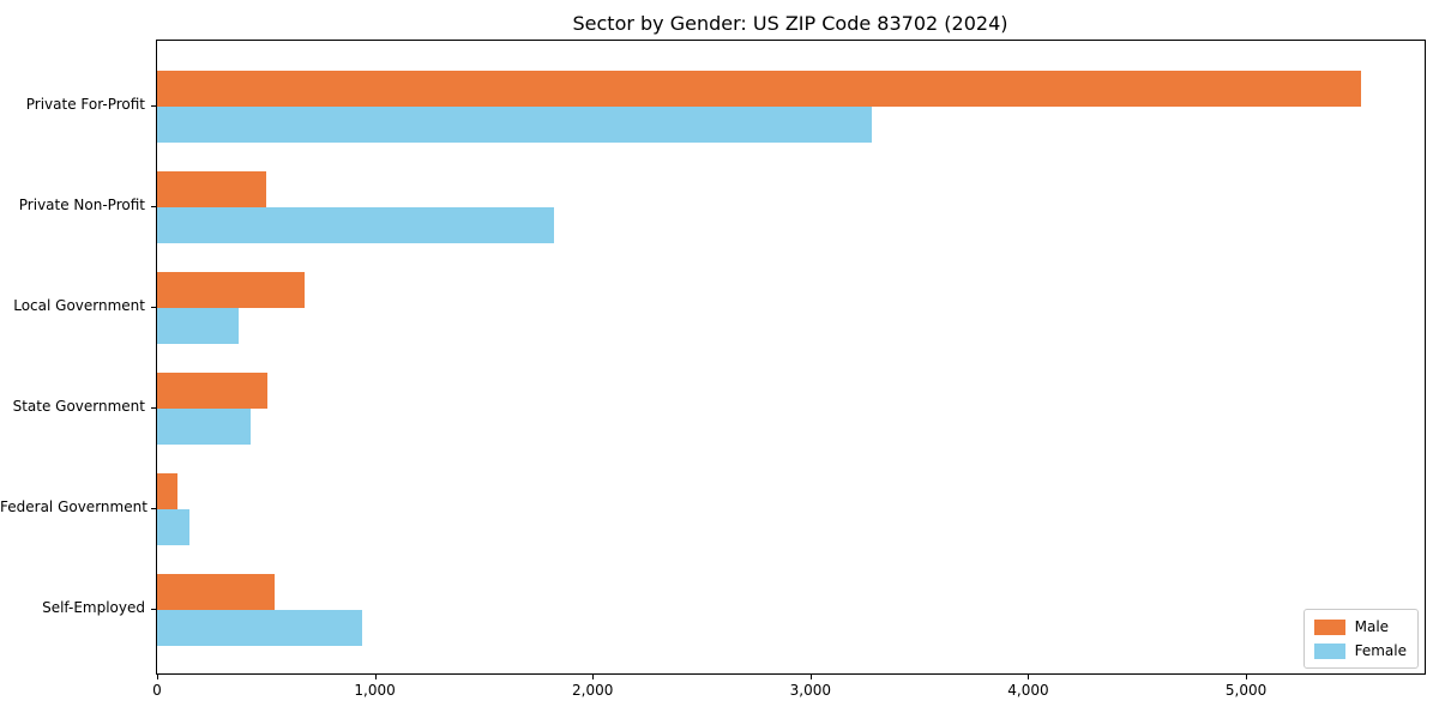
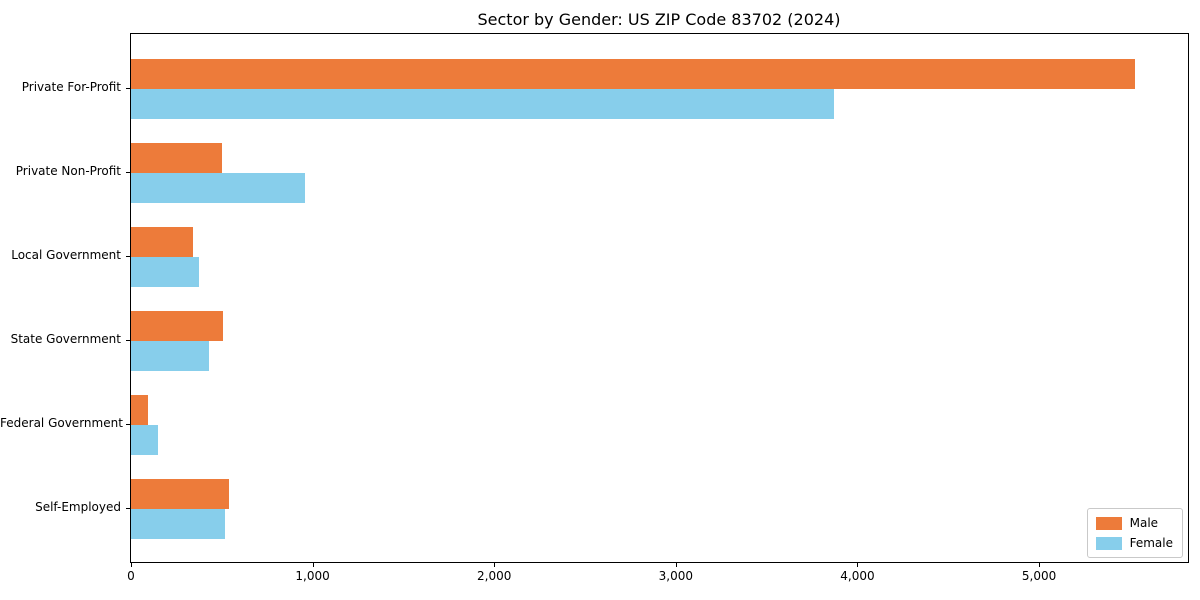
Female/Private For-Profit: 3280 -> 3870
Female/Private Non-Profit: 1820 -> 960
Male/Local Government: 680 -> 340
Female/Self-Employed: 940 -> 520
